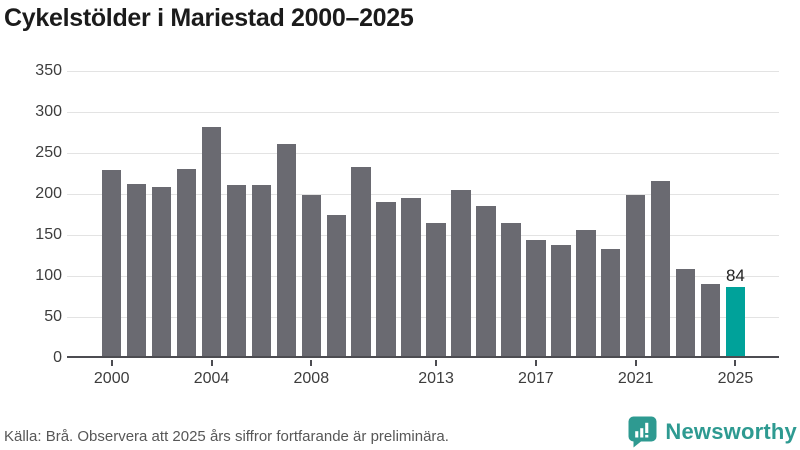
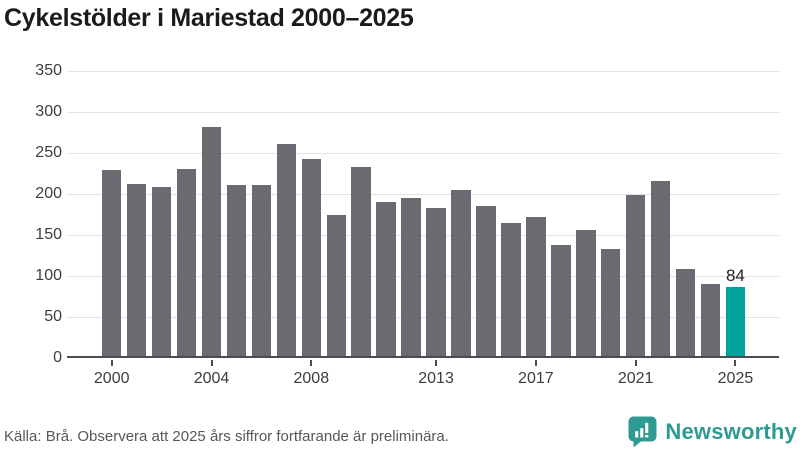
2008: 200 -> 240
2013: 160 -> 180
2017: 140 -> 170
